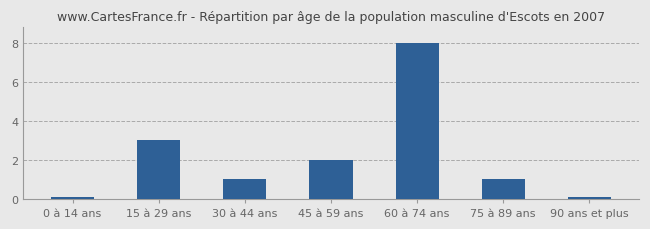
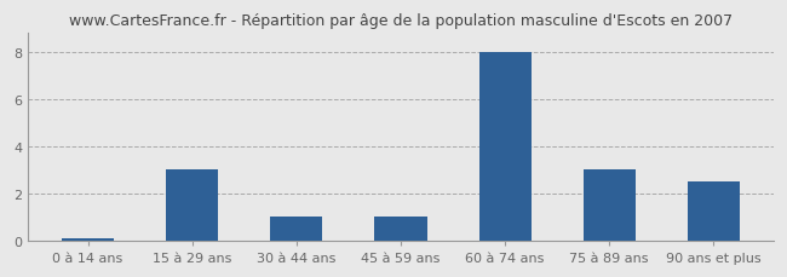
45 à 59 ans: 2.0 -> 1.0
75 à 89 ans: 1.0 -> 3.0
90 ans et plus: 0.1 -> 2.5
